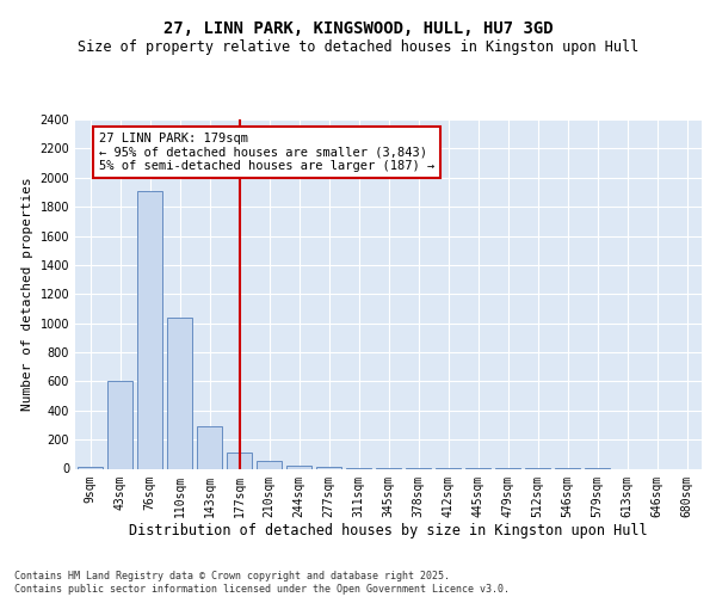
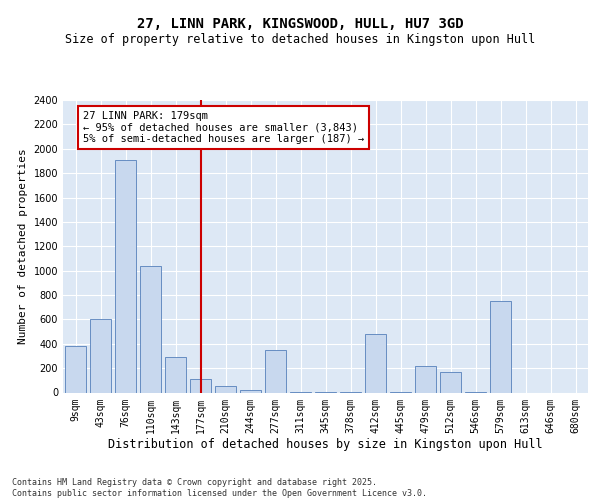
9sqm: 20 -> 380
277sqm: 20 -> 350
412sqm: 0 -> 480
479sqm: 0 -> 220
512sqm: 0 -> 170
579sqm: 0 -> 750
